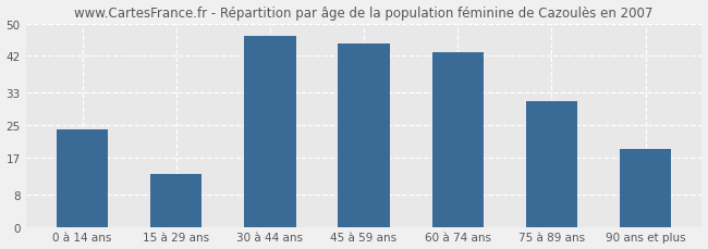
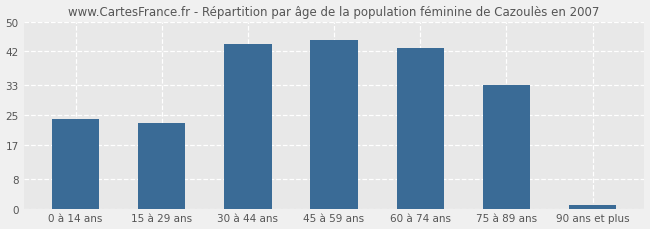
15 à 29 ans: 13 -> 23
30 à 44 ans: 47 -> 44
75 à 89 ans: 31 -> 33
90 ans et plus: 19 -> 1
